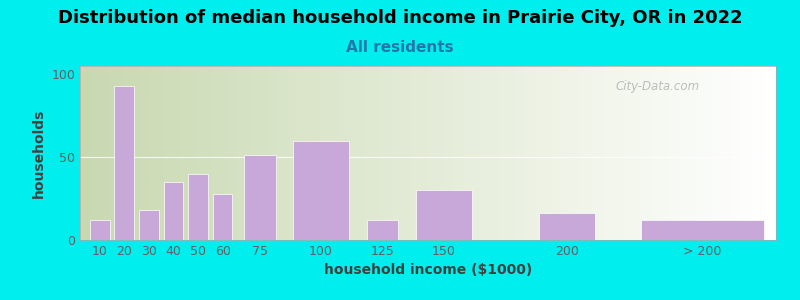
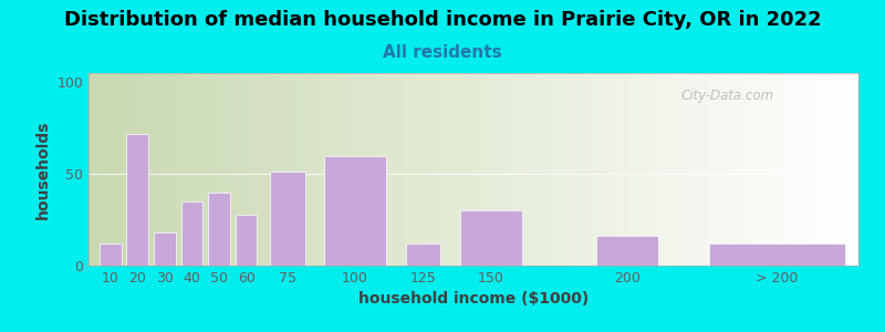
20: 93 -> 72
